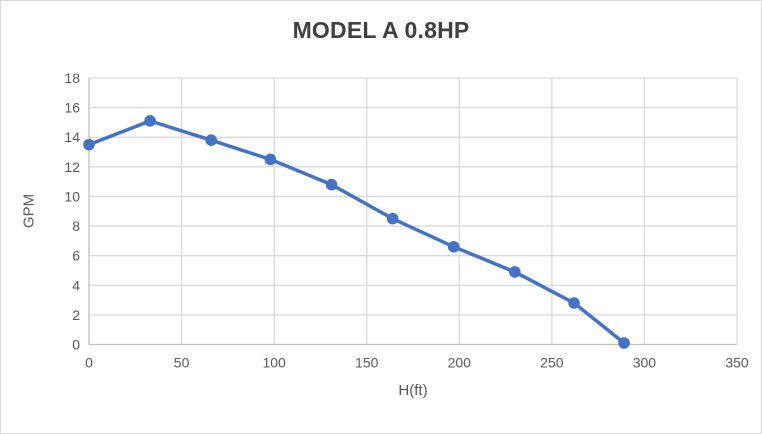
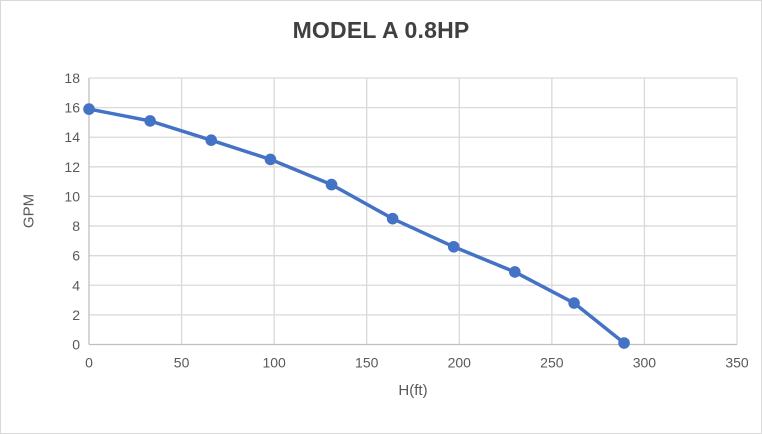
0: 13.5 -> 15.9
